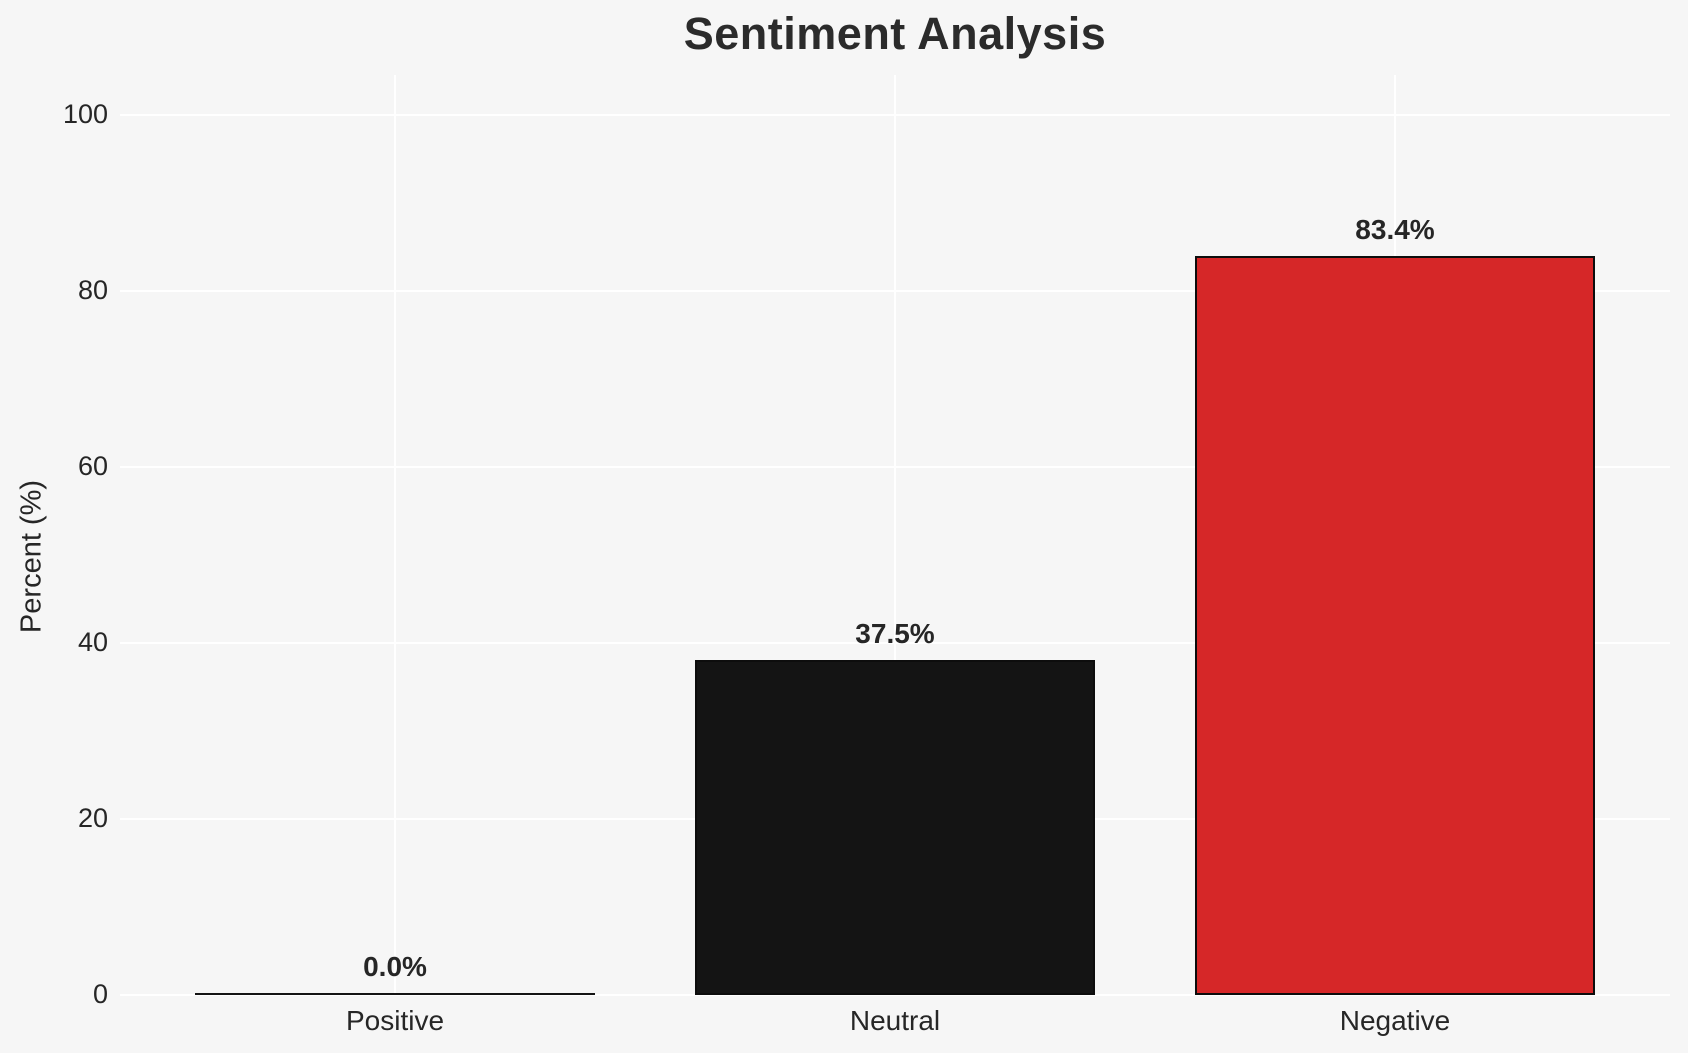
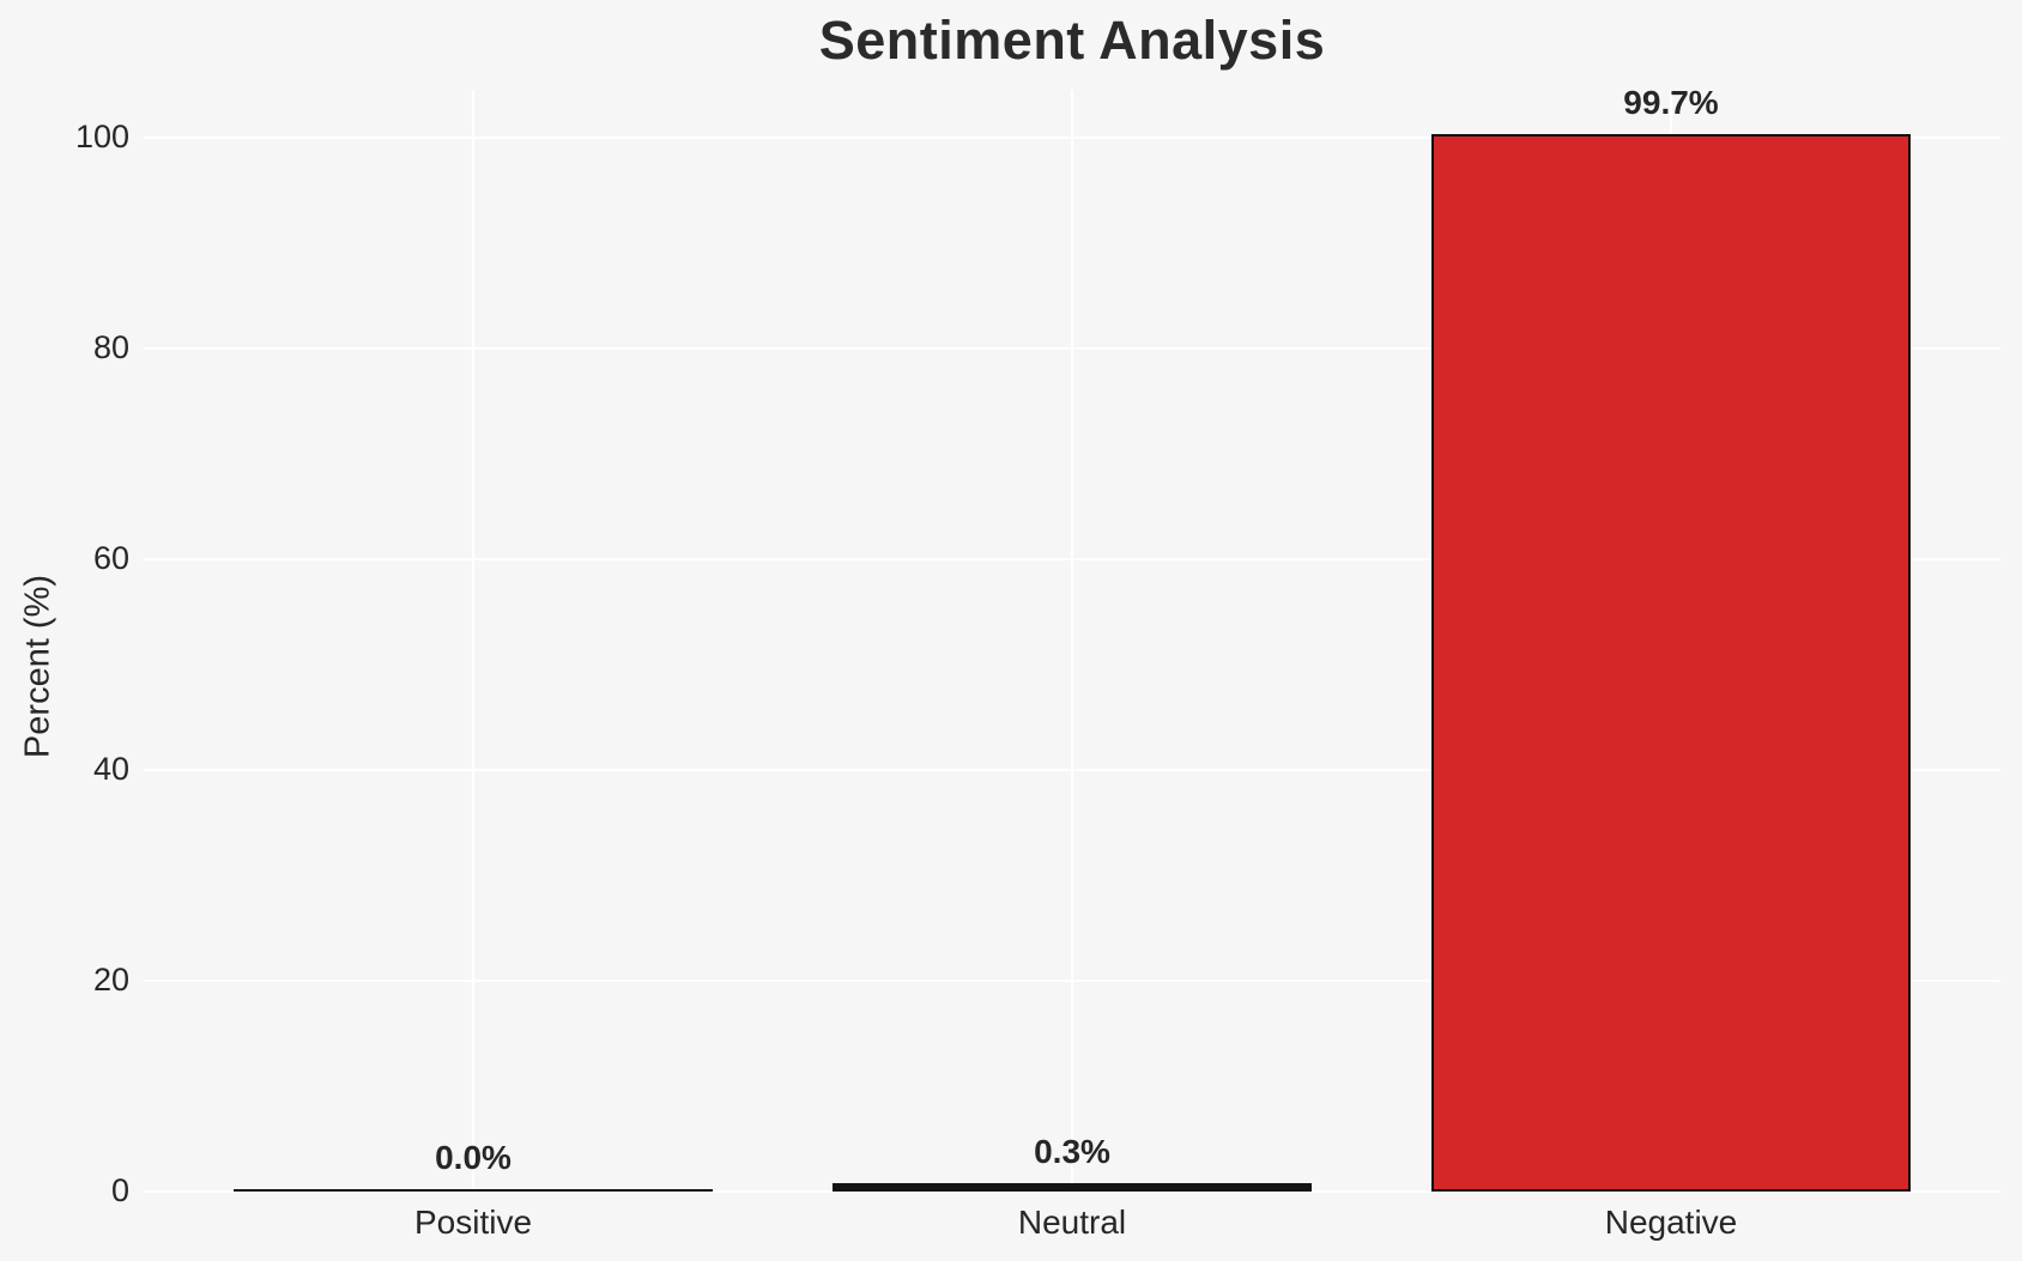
Neutral: 37.5% -> 0.3%
Negative: 83.4% -> 99.7%
